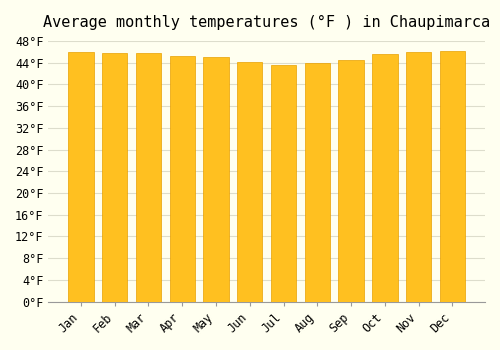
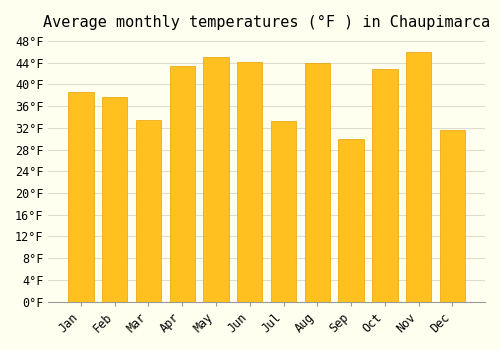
Jan: 46.0°F -> 38.6°F
Feb: 45.7°F -> 37.6°F
Mar: 45.7°F -> 33.4°F
Apr: 45.3°F -> 43.4°F
Jul: 43.5°F -> 33.2°F
Sep: 44.5°F -> 30.0°F
Oct: 45.5°F -> 42.8°F
Dec: 46.2°F -> 31.6°F
